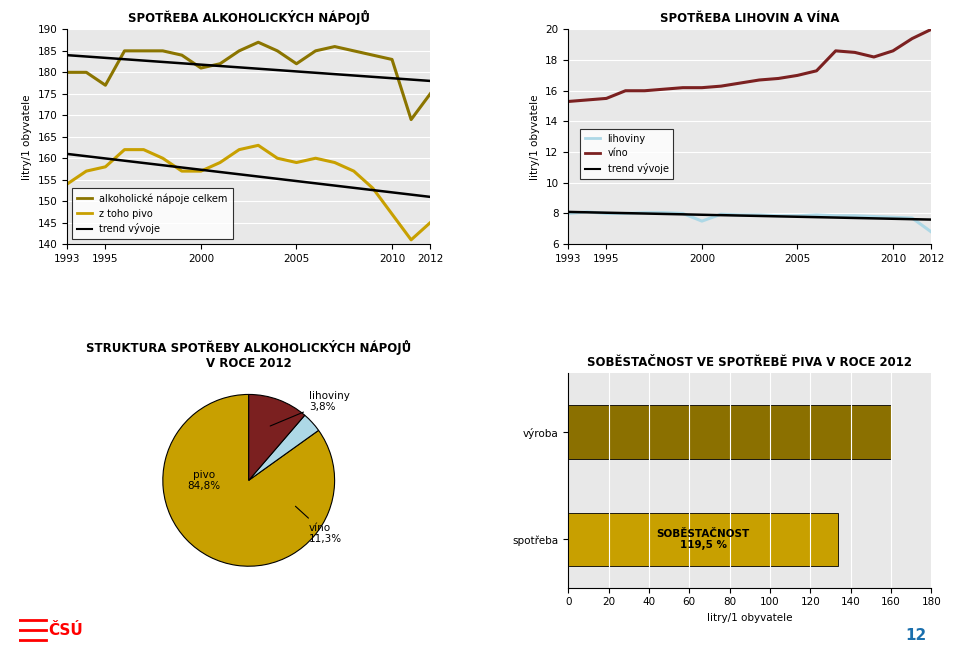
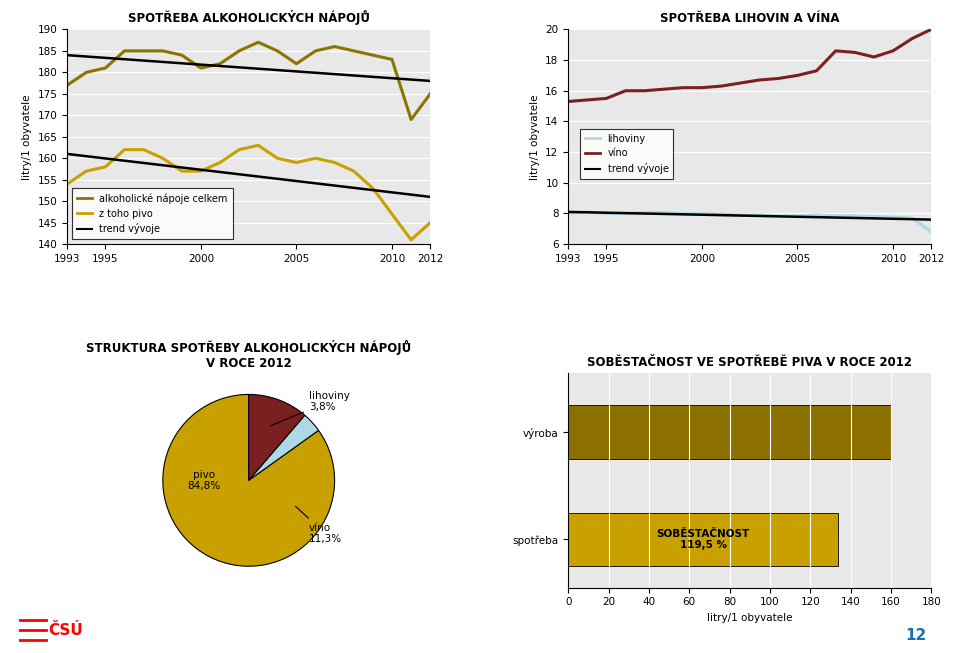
SPOTŘEBA ALKOHOLICKÝCH NÁPOJŮ/alkoholické nápoje celkem/1993: 180 -> 177
SPOTŘEBA ALKOHOLICKÝCH NÁPOJŮ/alkoholické nápoje celkem/1995: 177 -> 181
SPOTŘEBA LIHOVIN A VÍNA/lihoviny/2000: 7.5 -> 8.0
